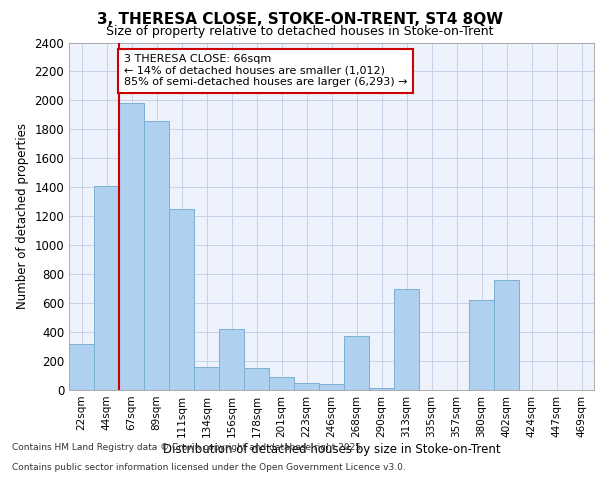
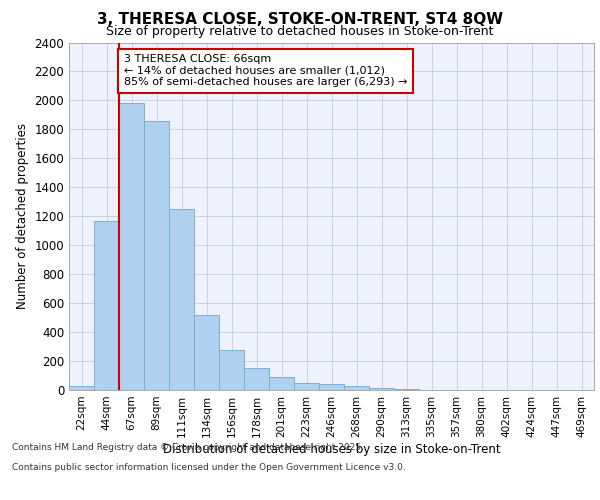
22sqm: 320 -> 20
44sqm: 1410 -> 1170
134sqm: 160 -> 520
156sqm: 420 -> 280
268sqm: 370 -> 30
313sqm: 700 -> 0
380sqm: 620 -> 0
402sqm: 760 -> 0
